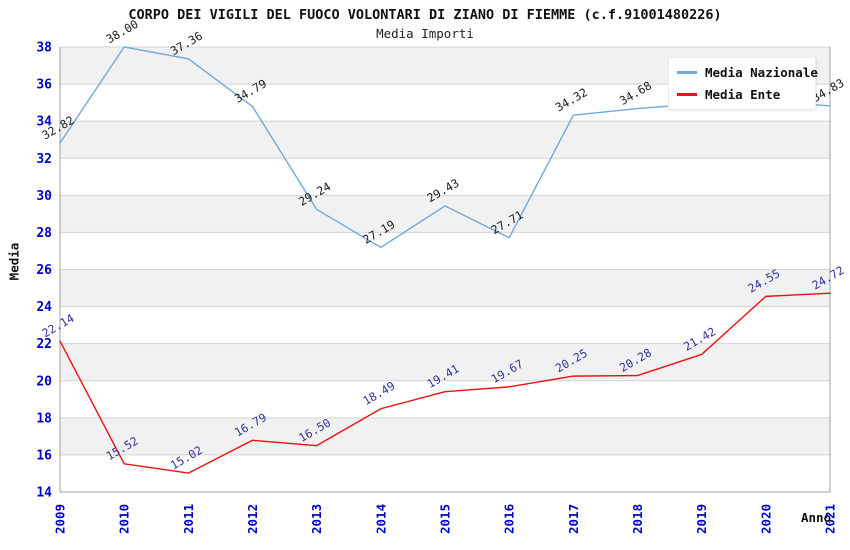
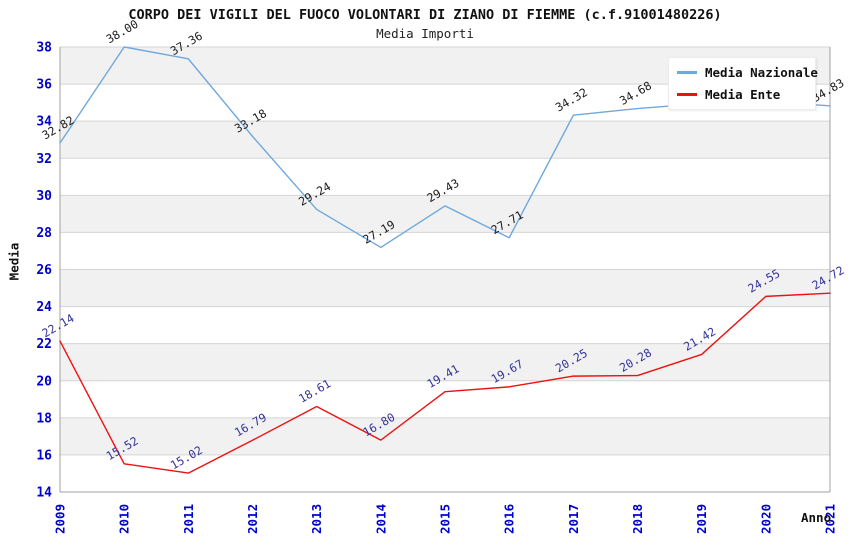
Media Nazionale/2012: 34.79 -> 33.18
Media Ente/2013: 16.50 -> 18.61
Media Ente/2014: 18.49 -> 16.80
